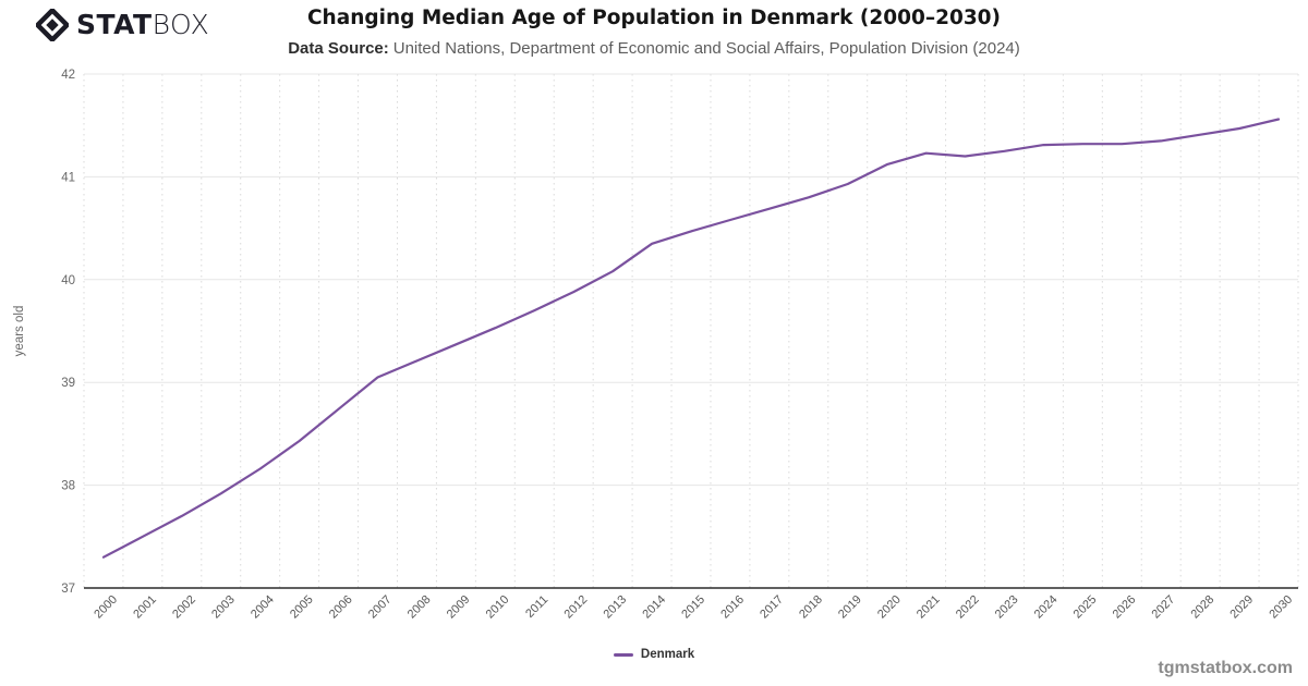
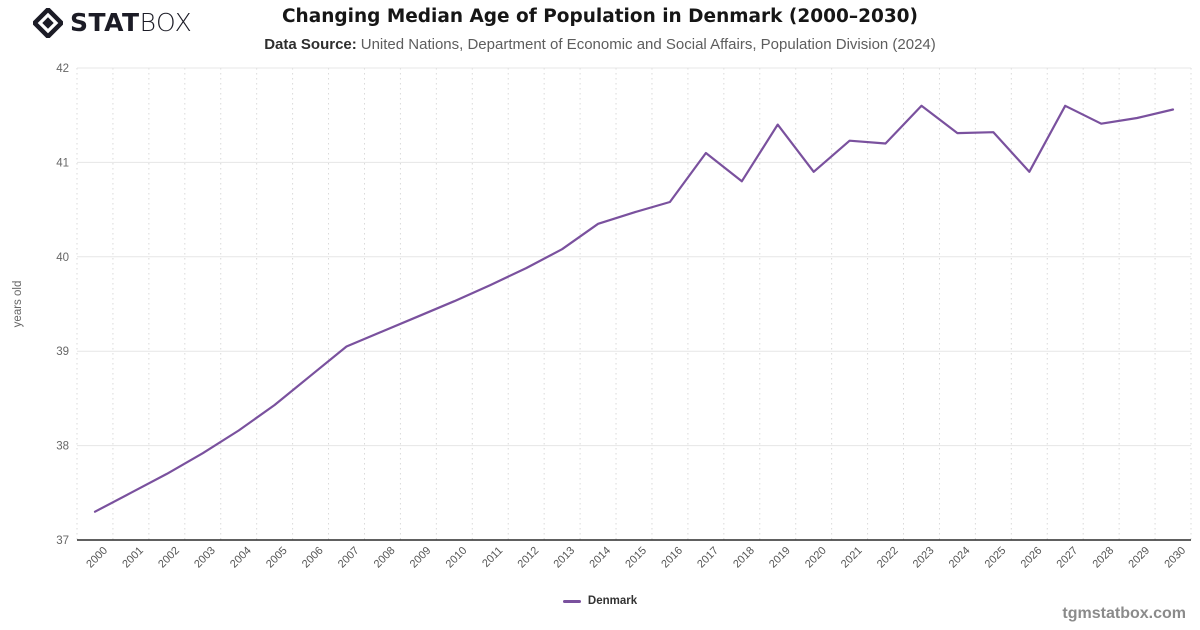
2017: 40.7 -> 41.1
2019: 40.9 -> 41.4
2020: 41.1 -> 40.9
2023: 41.2 -> 41.6
2026: 41.3 -> 40.9
2027: 41.4 -> 41.6
